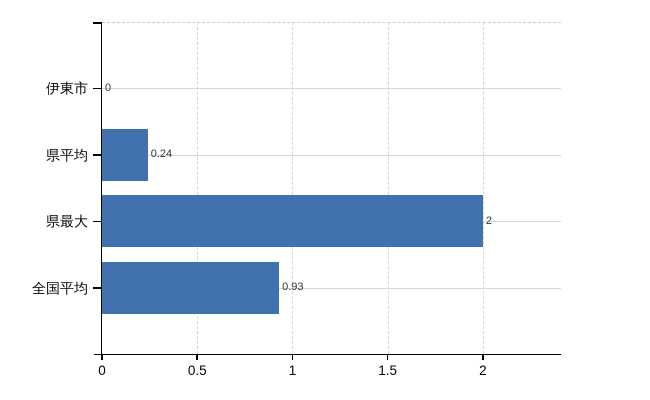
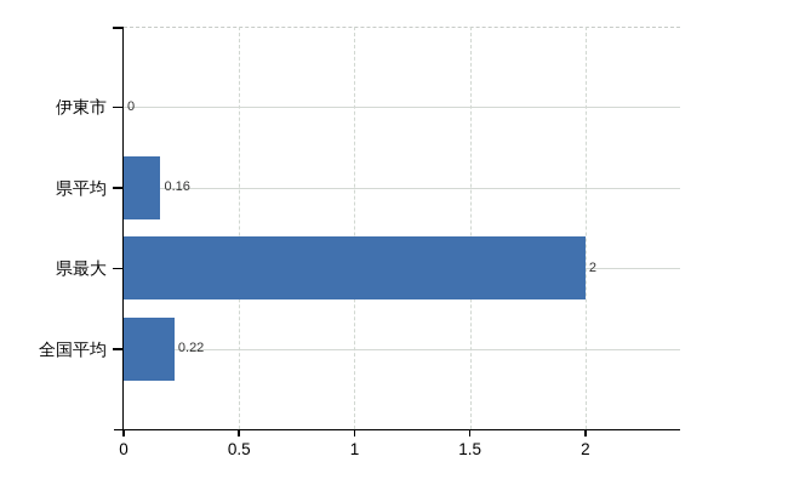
県平均: 0.24 -> 0.16
全国平均: 0.93 -> 0.22
